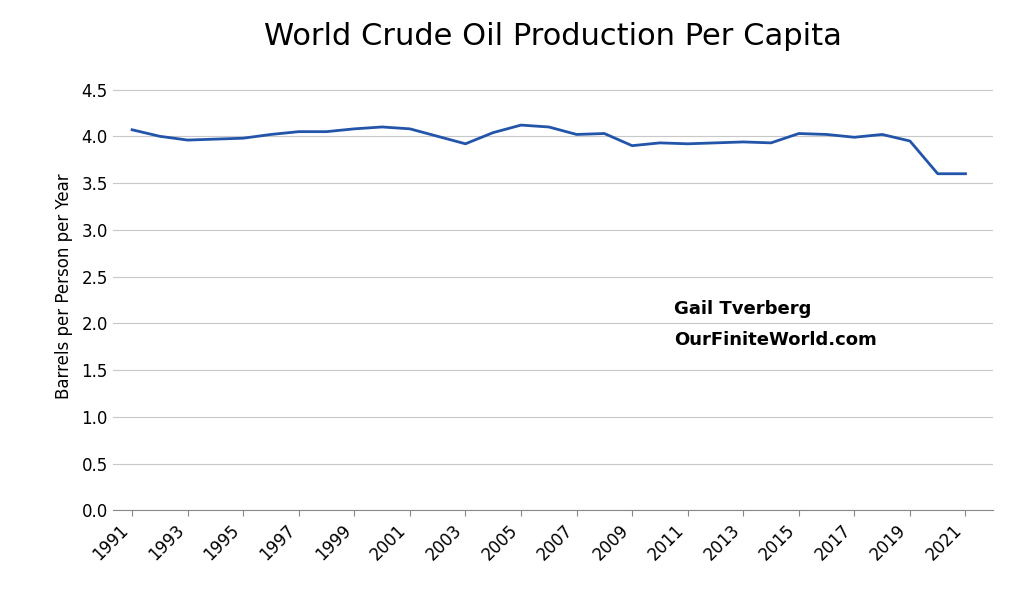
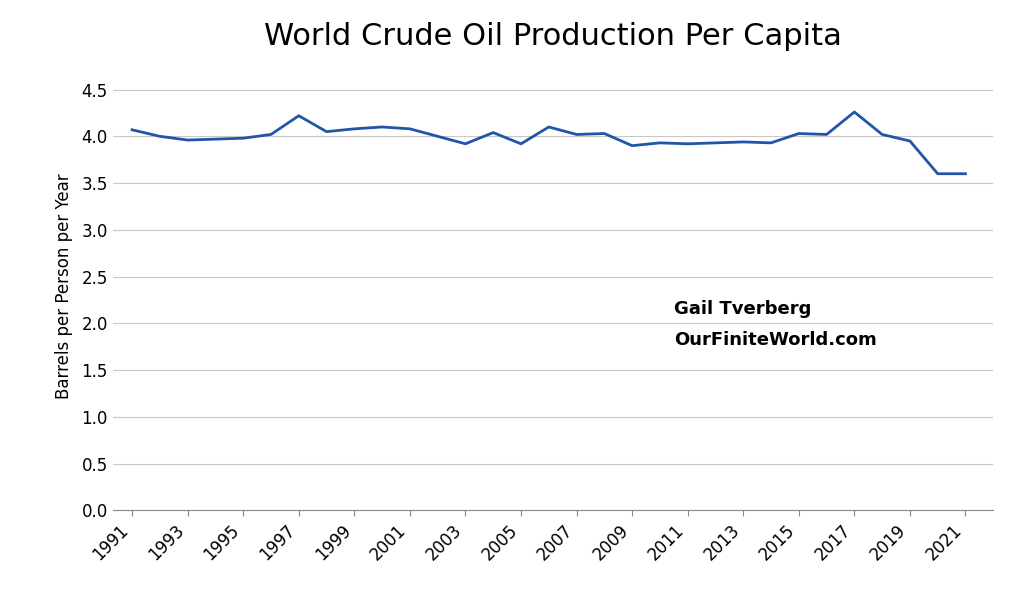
1997: 4.05 -> 4.22
2005: 4.12 -> 3.92
2017: 3.99 -> 4.26
